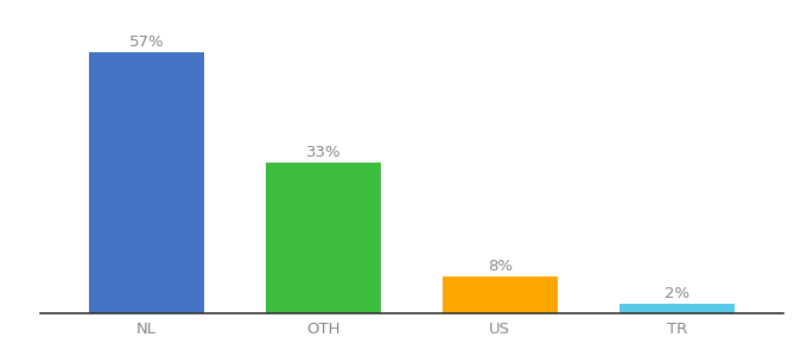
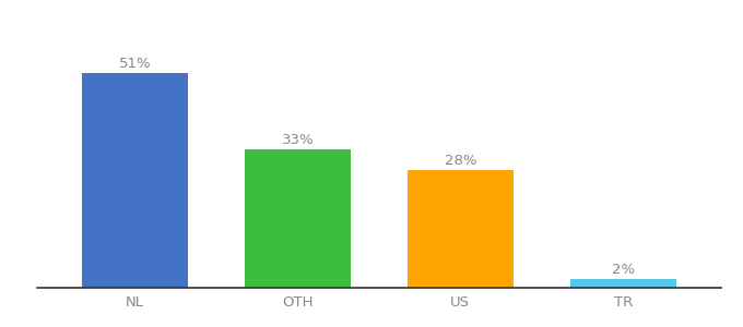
NL: 57% -> 51%
US: 8% -> 28%
